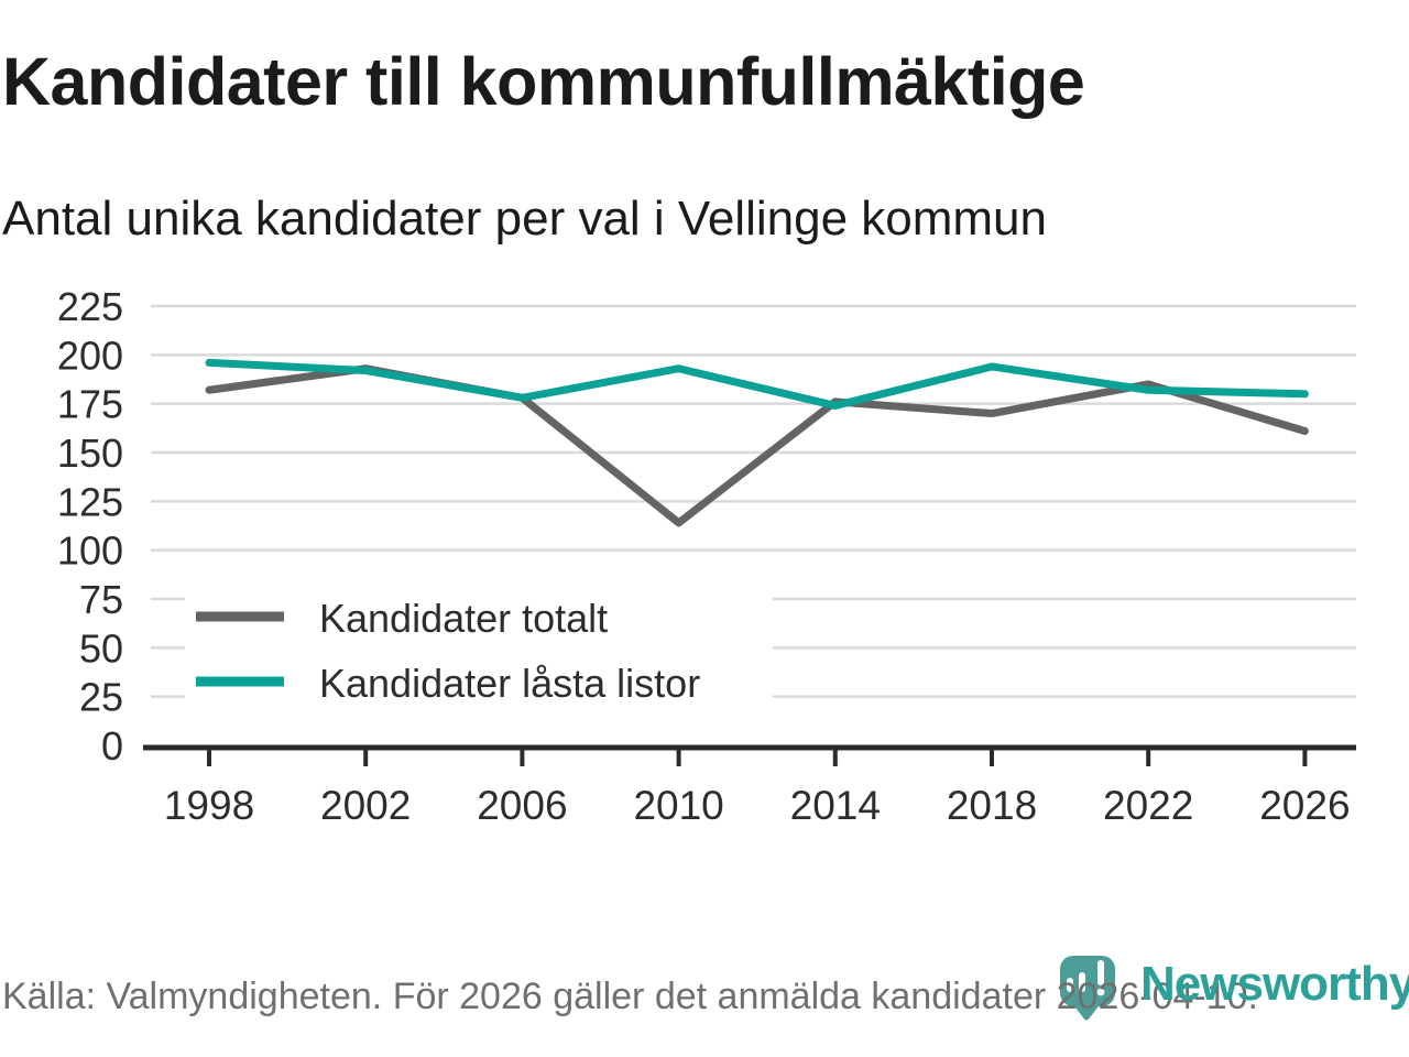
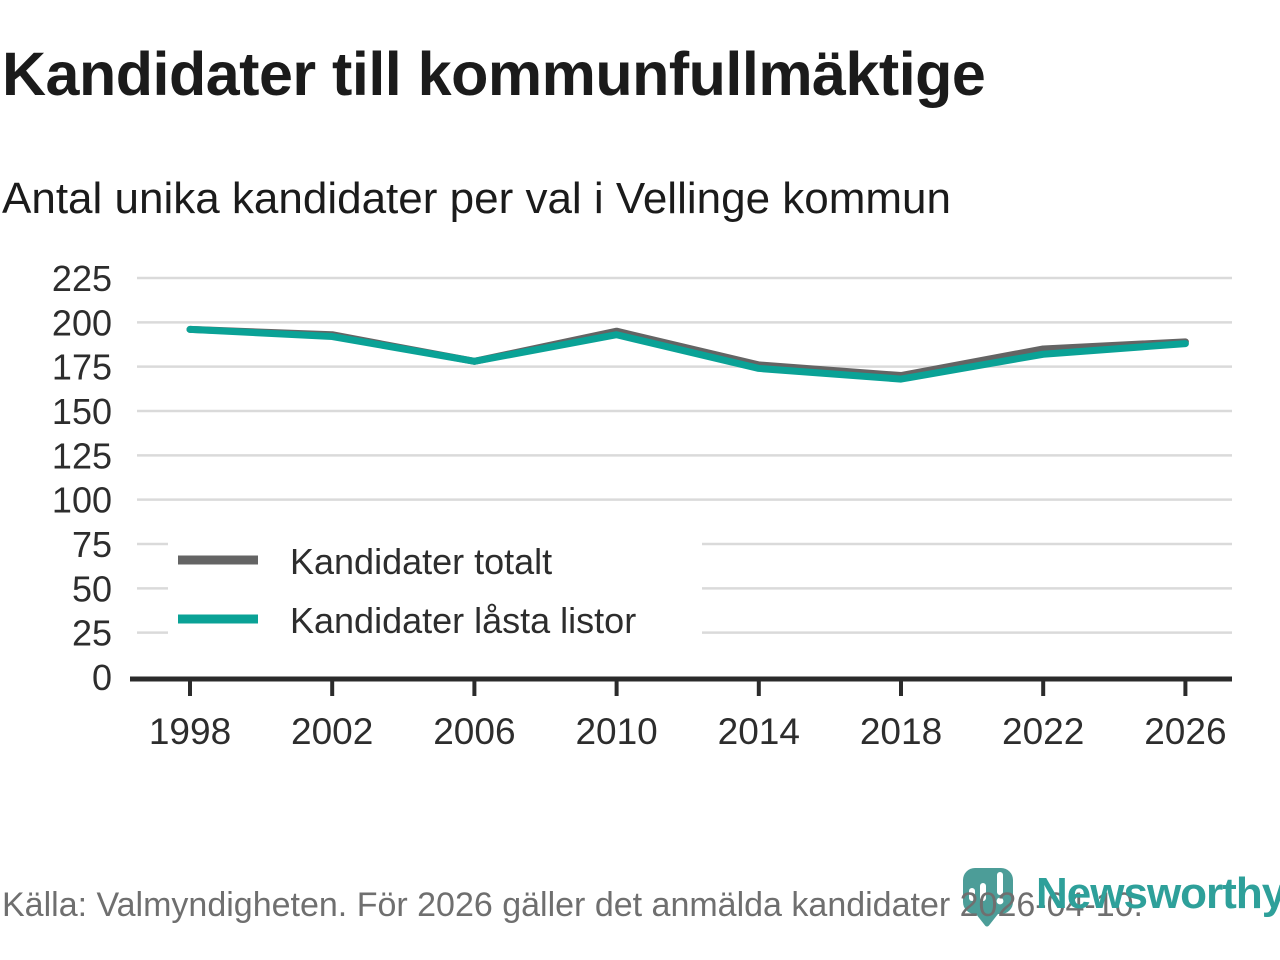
Kandidater totalt/1998: 182 -> 196
Kandidater totalt/2010: 114 -> 195
Kandidater låsta listor/2018: 194 -> 168
Kandidater totalt/2026: 161 -> 189
Kandidater låsta listor/2026: 180 -> 188
